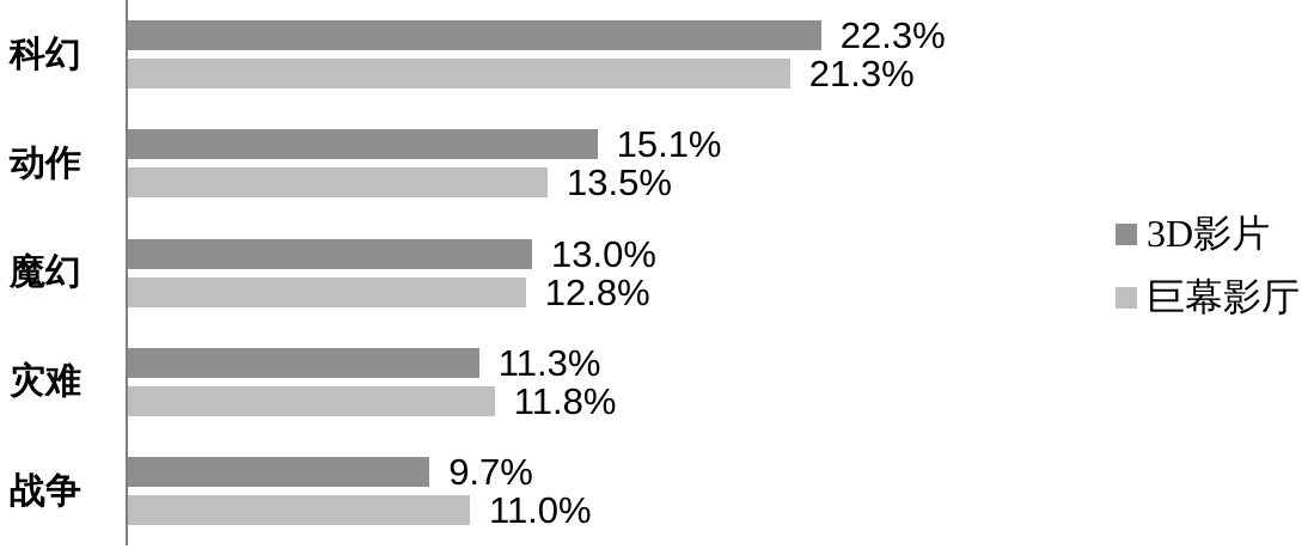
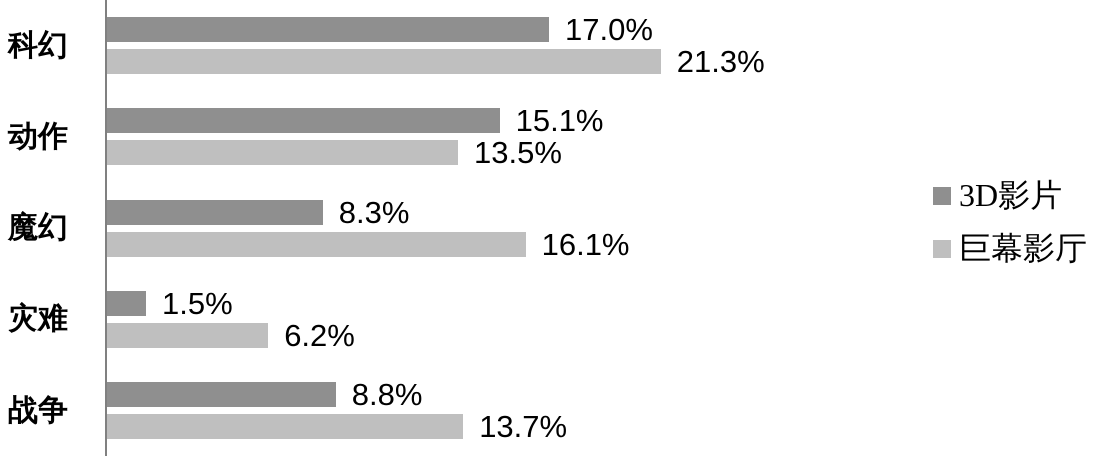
3D影片/科幻: 22.3% -> 17.0%
3D影片/魔幻: 13.0% -> 8.3%
巨幕影厅/魔幻: 12.8% -> 16.1%
3D影片/灾难: 11.3% -> 1.5%
巨幕影厅/灾难: 11.8% -> 6.2%
3D影片/战争: 9.7% -> 8.8%
巨幕影厅/战争: 11.0% -> 13.7%
